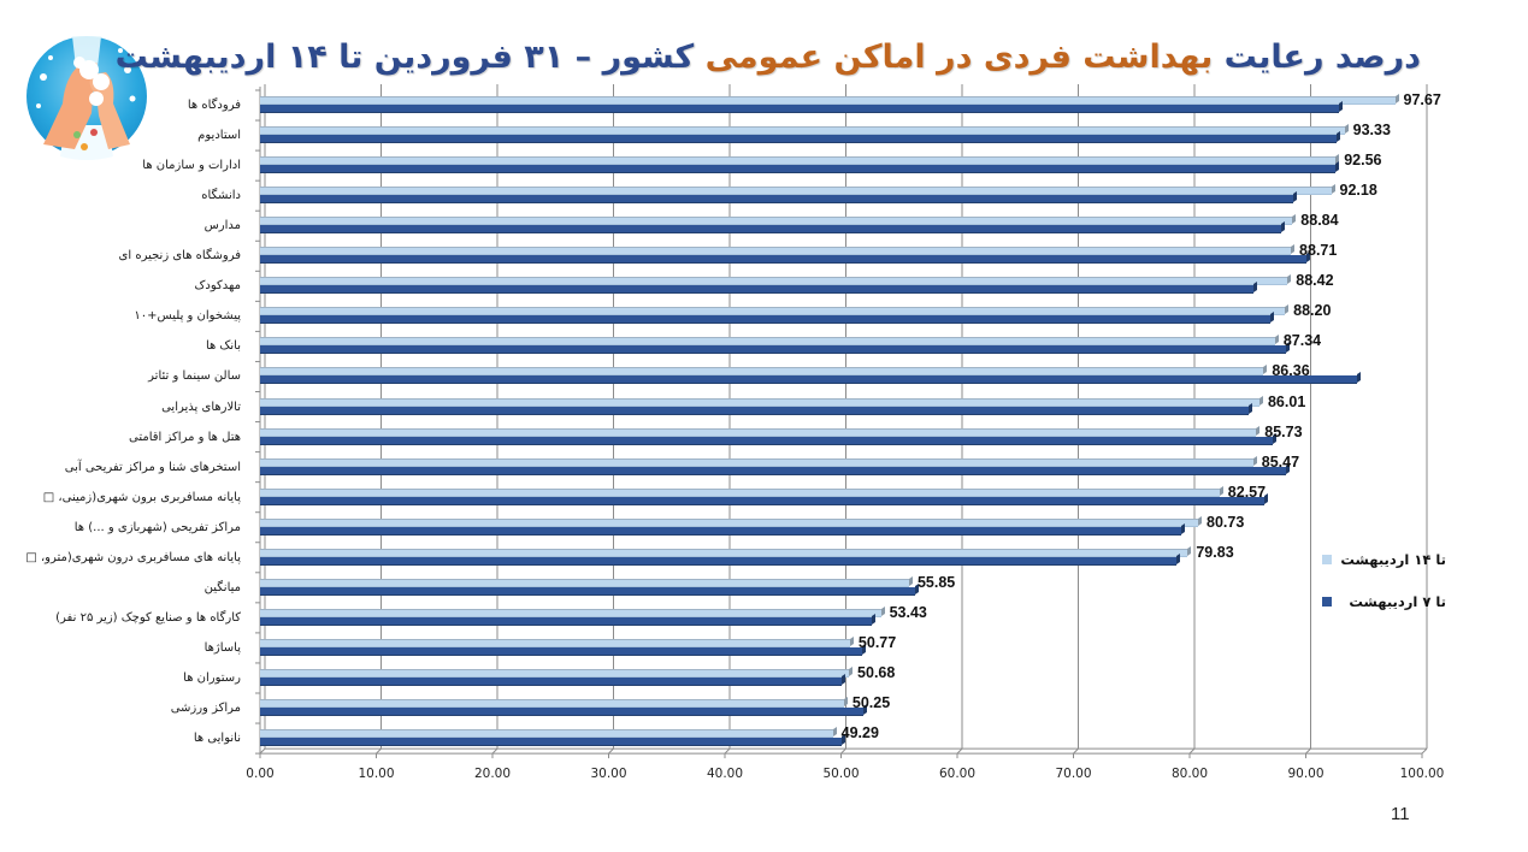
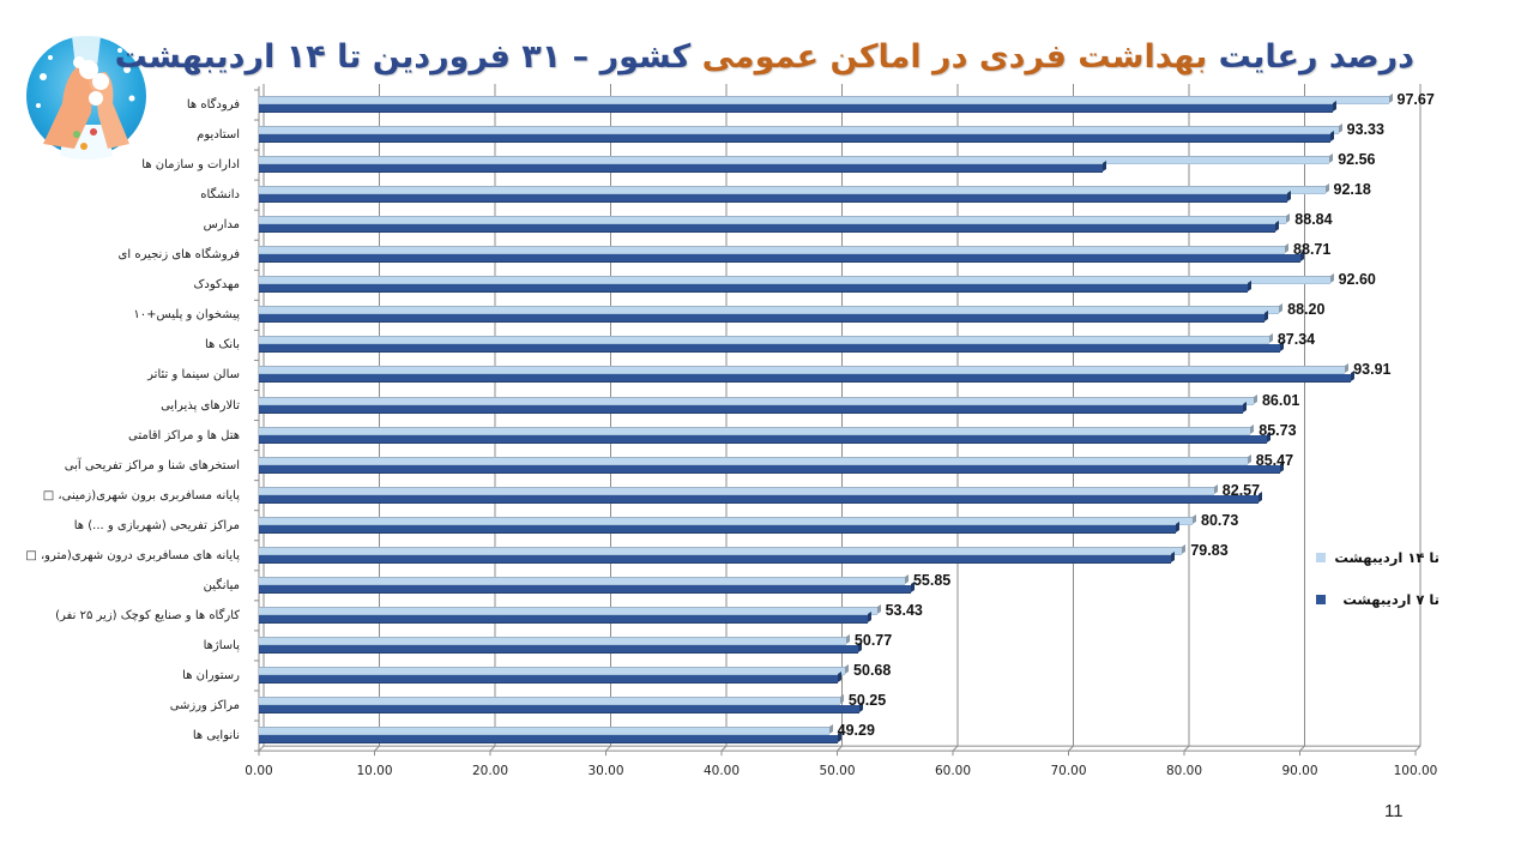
تا ۷ اردیبهشت/ادارات و سازمان ها: 92 -> 73
تا ۱۴ اردیبهشت/مهدکودک: 88.42 -> 92.60
تا ۱۴ اردیبهشت/سالن سینما و تئاتر: 86.36 -> 93.91
